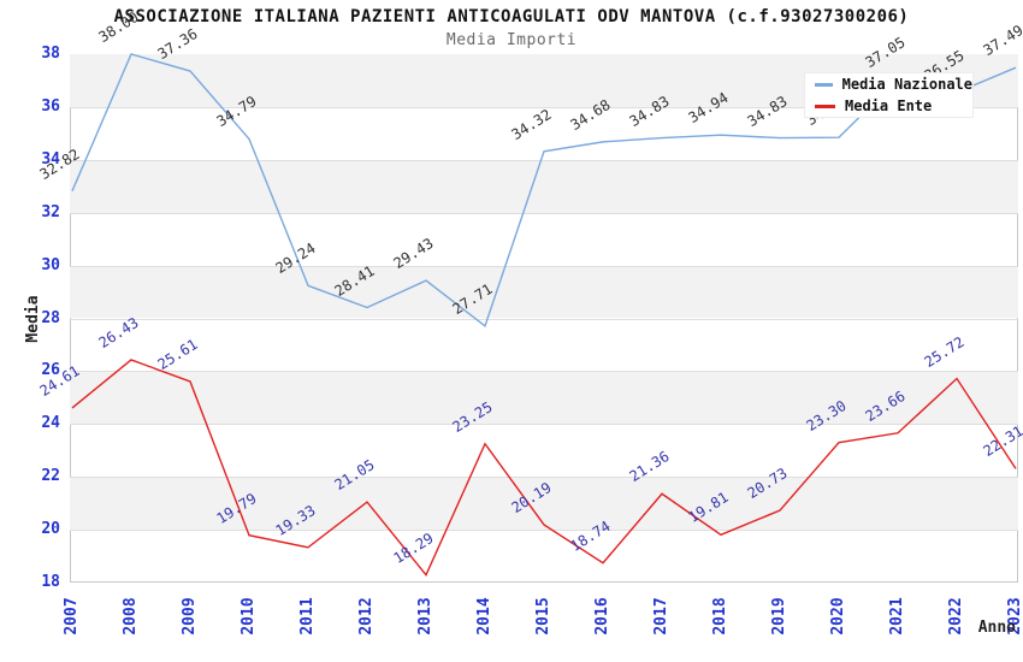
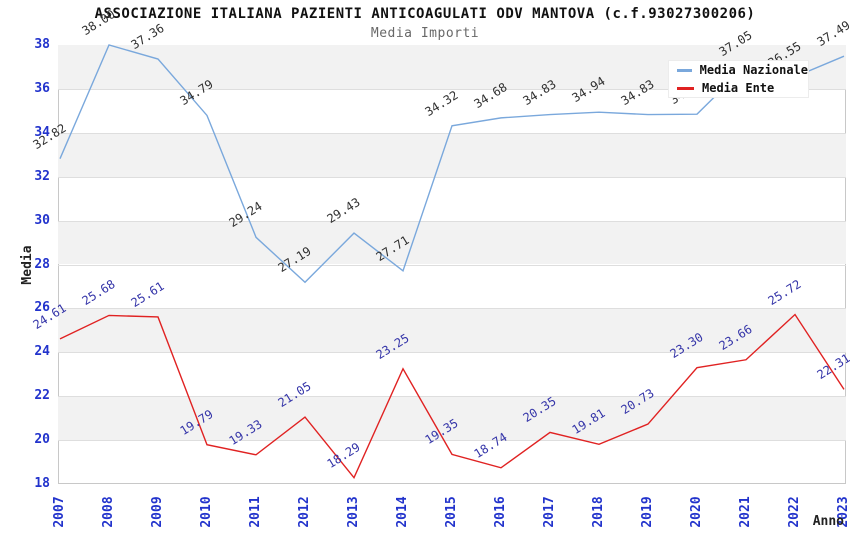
Media Ente/2008: 26.43 -> 25.68
Media Nazionale/2012: 28.41 -> 27.19
Media Ente/2015: 20.19 -> 19.35
Media Ente/2017: 21.36 -> 20.35
